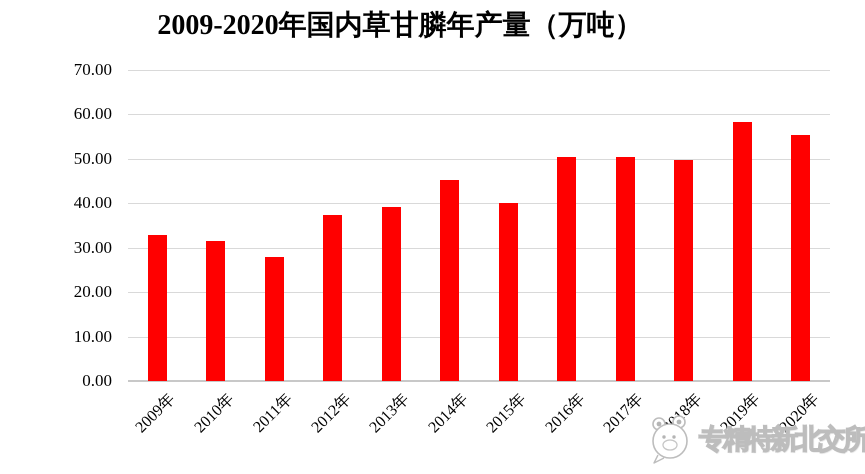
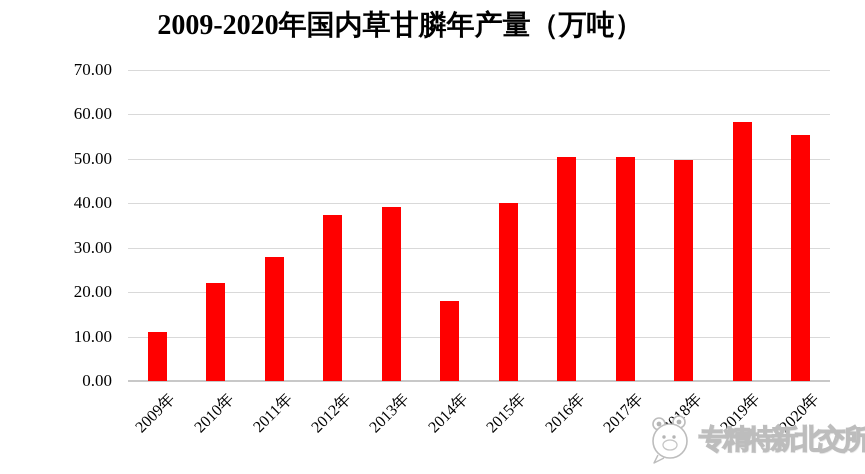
2009年: 33 -> 11
2010年: 32 -> 22
2014年: 45 -> 18
